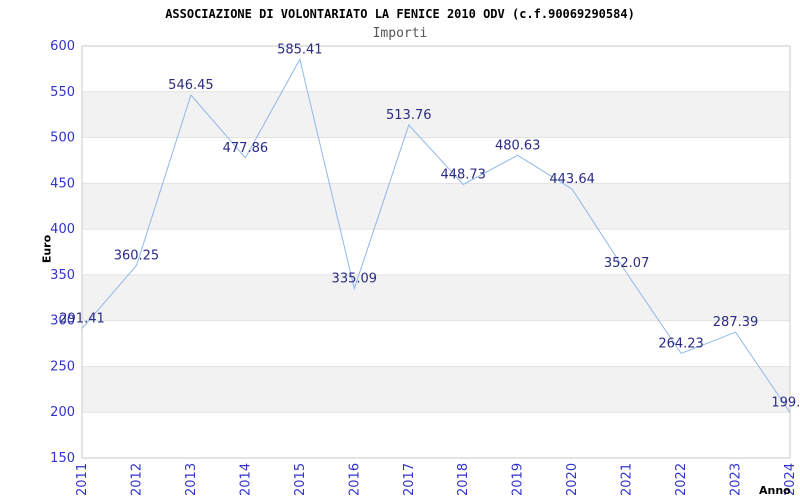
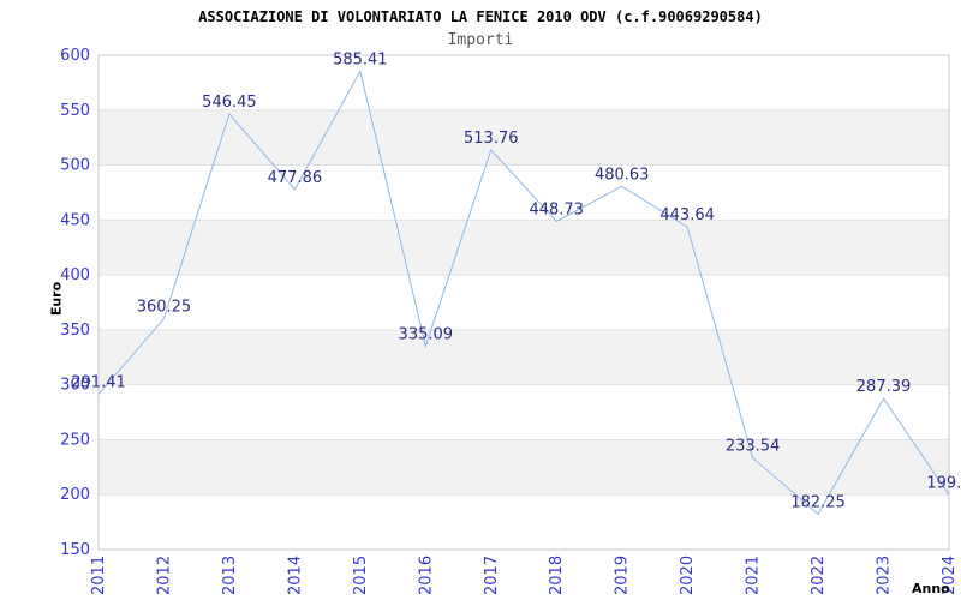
2021: 352.07 -> 233.54
2022: 264.23 -> 182.25
